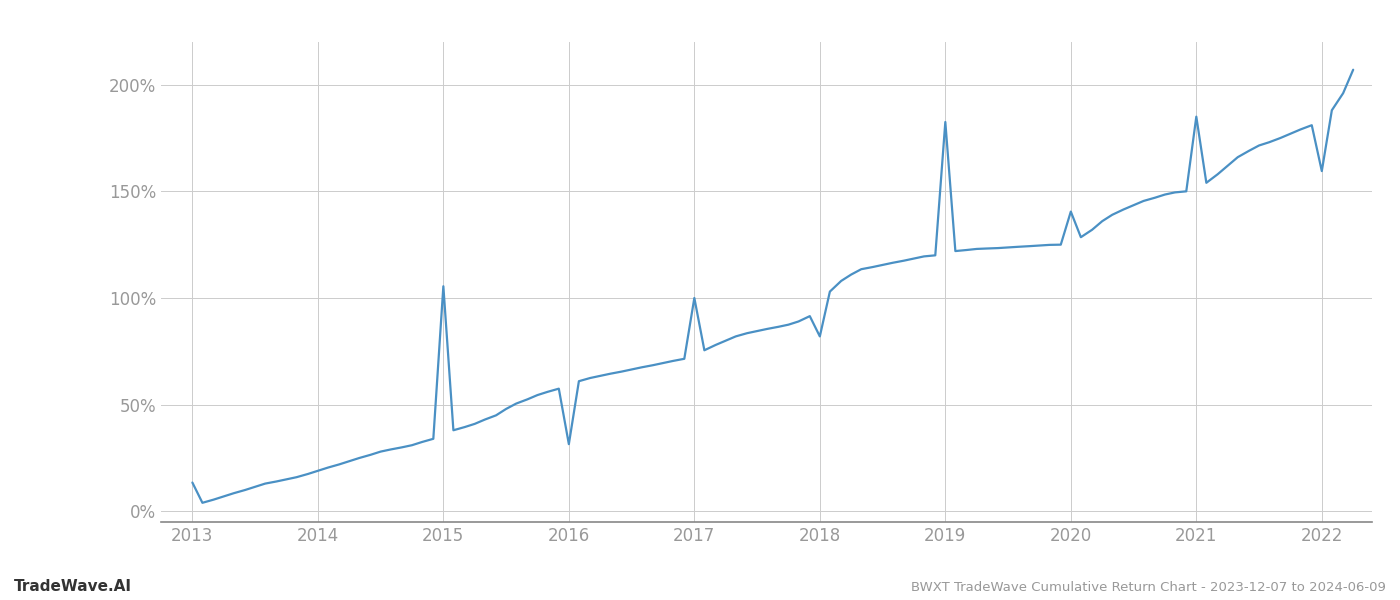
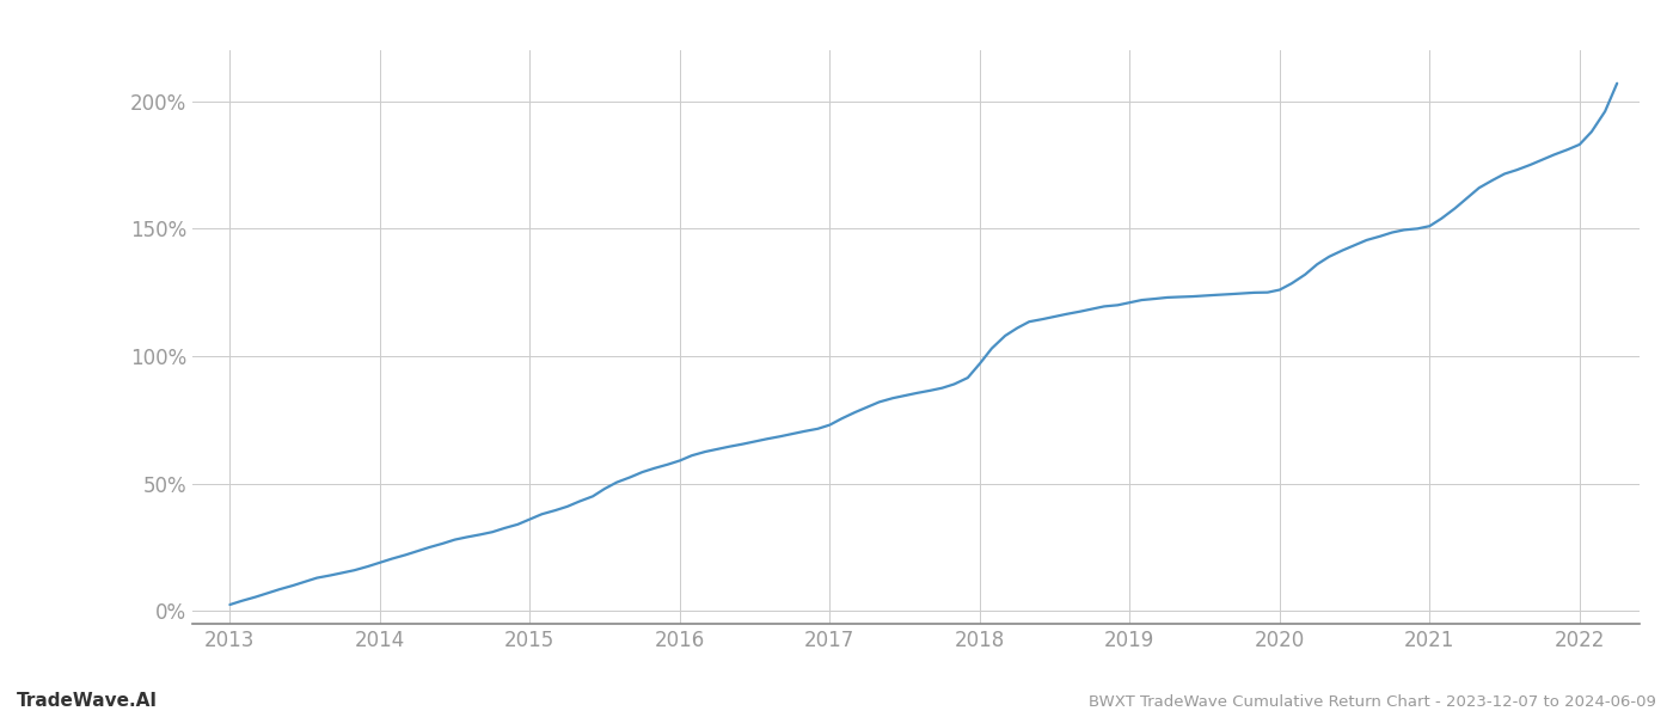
2013: 13.5% -> 2.5%
2015: 105.5% -> 36.0%
2016: 31.5% -> 59.0%
2017: 100.0% -> 73.0%
2018: 82.0% -> 97.0%
2019: 182.5% -> 121.0%
2020: 140.5% -> 126.0%
2021: 185.0% -> 151.0%
2022: 159.5% -> 183.0%
